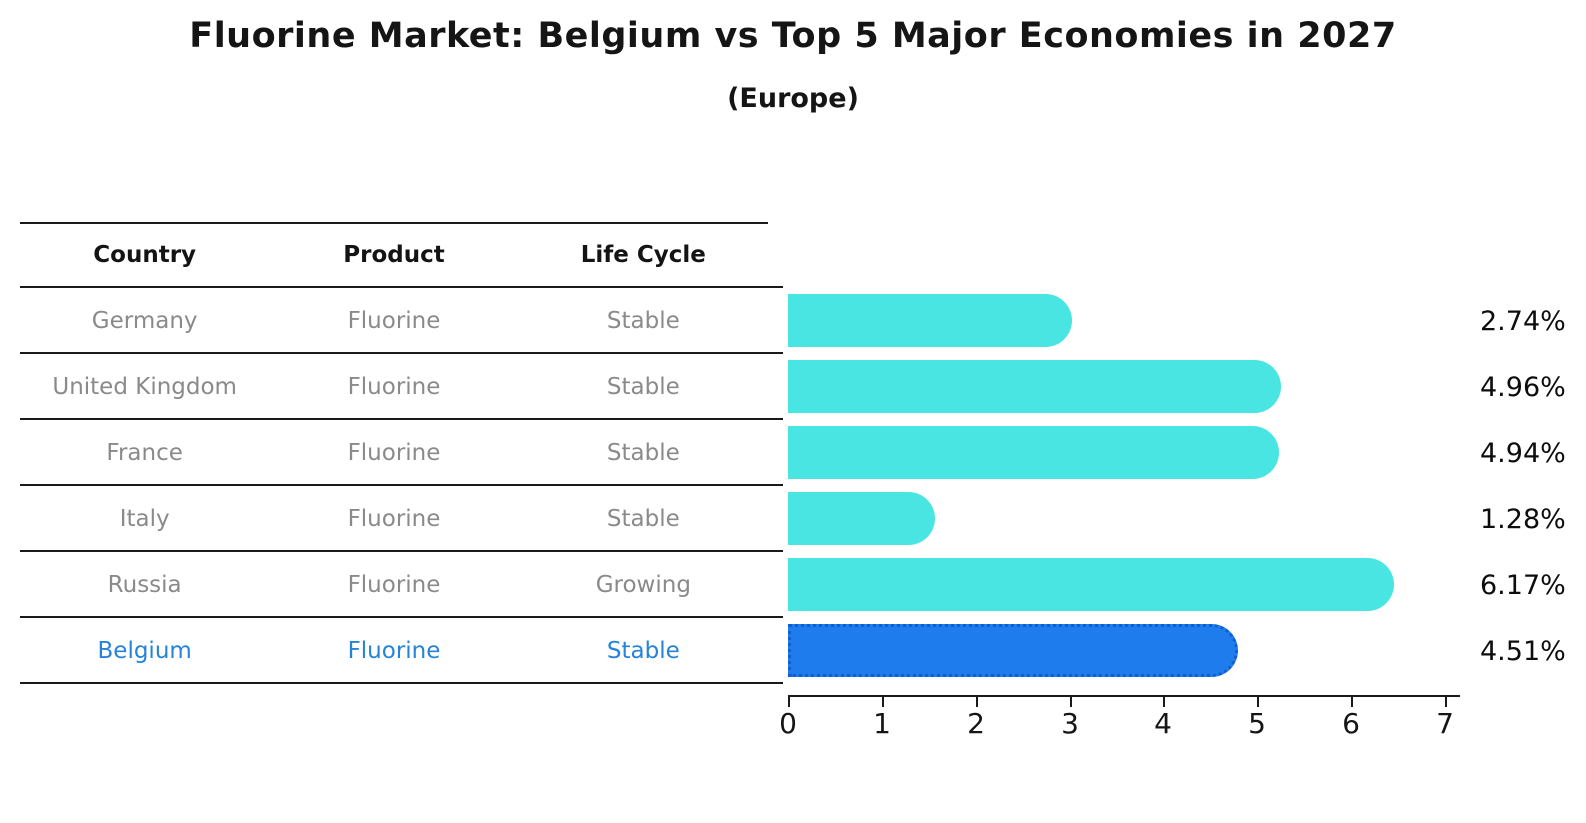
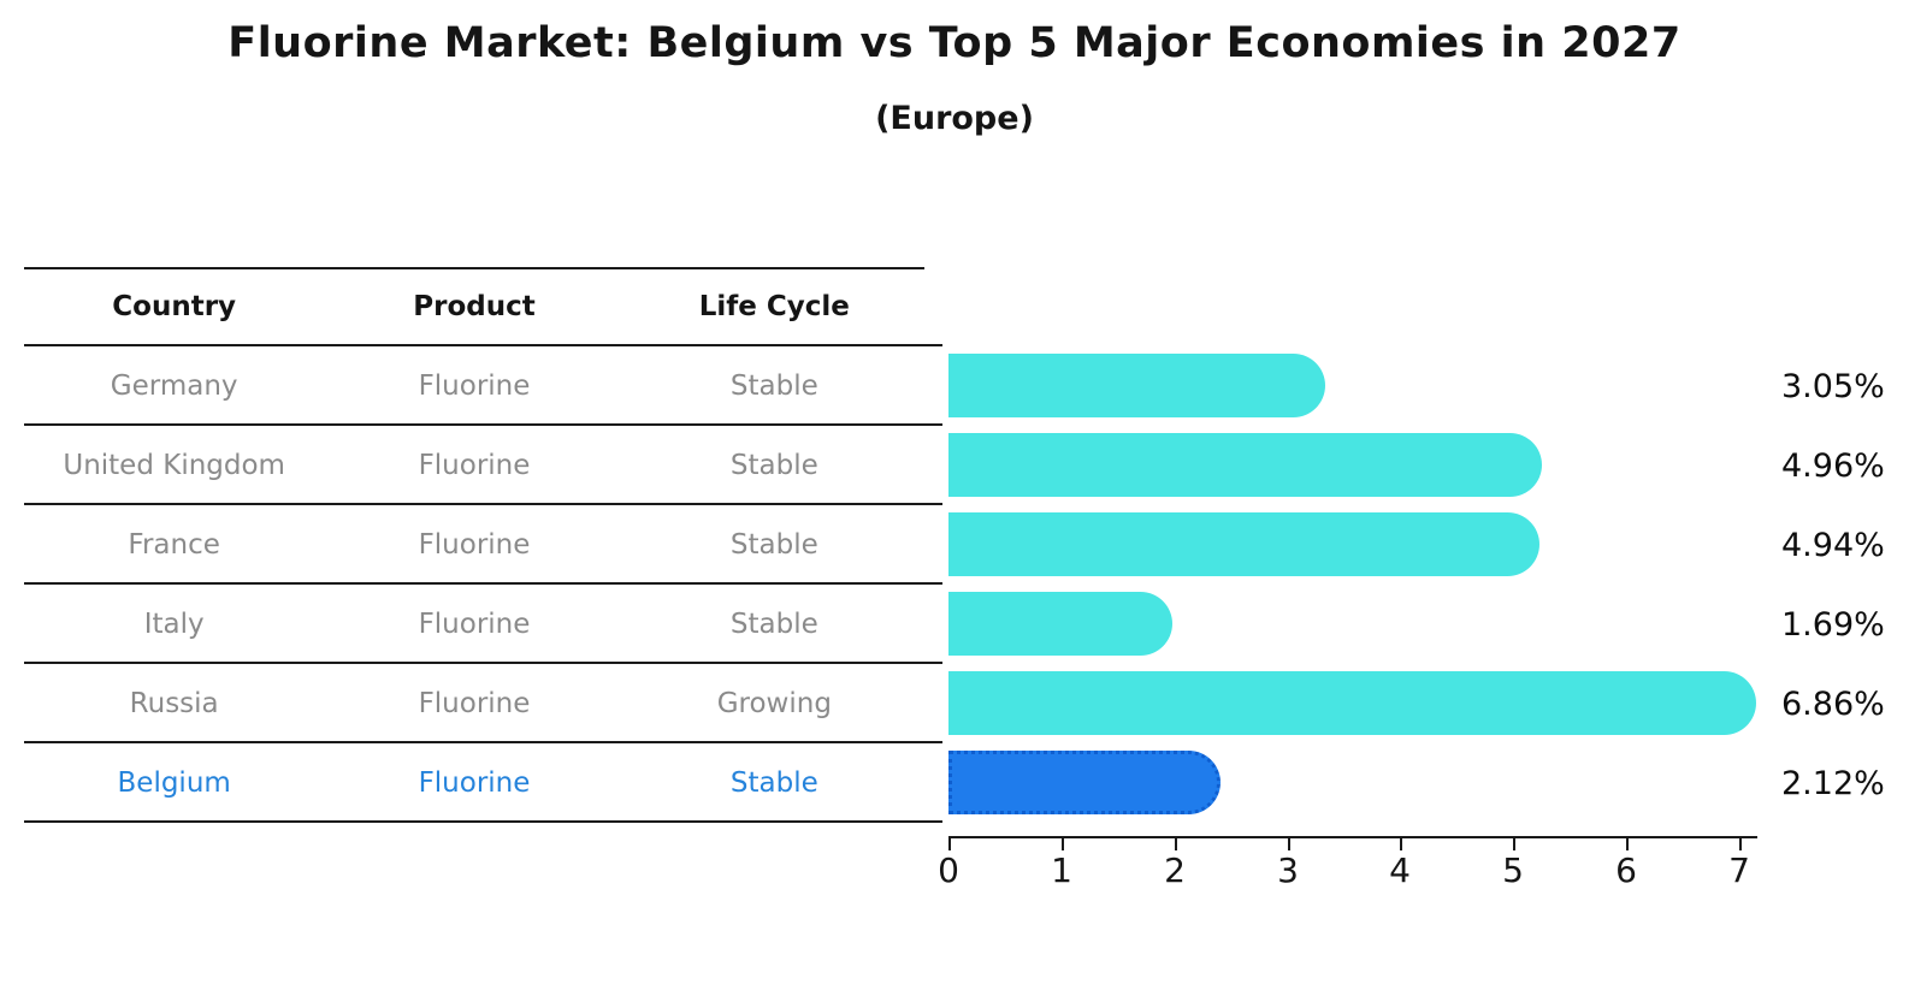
Germany: 2.74% -> 3.05%
Italy: 1.28% -> 1.69%
Russia: 6.17% -> 6.86%
Belgium: 4.51% -> 2.12%
